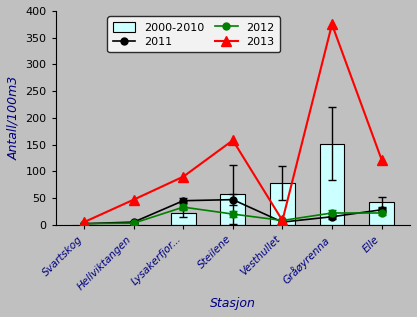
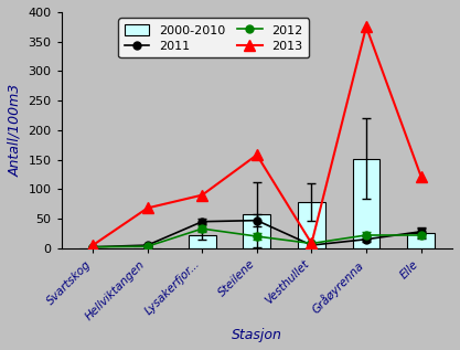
2013/Hellviktangen: 47 -> 68
2000-2010/Elle: 42 -> 26
